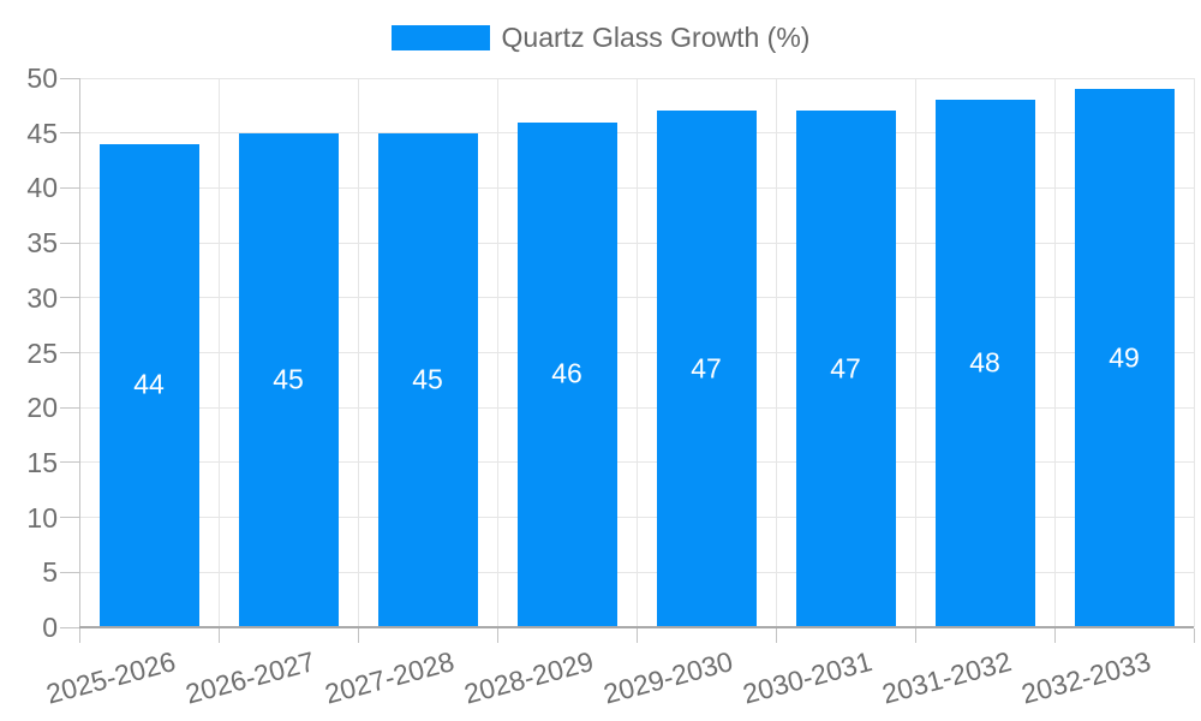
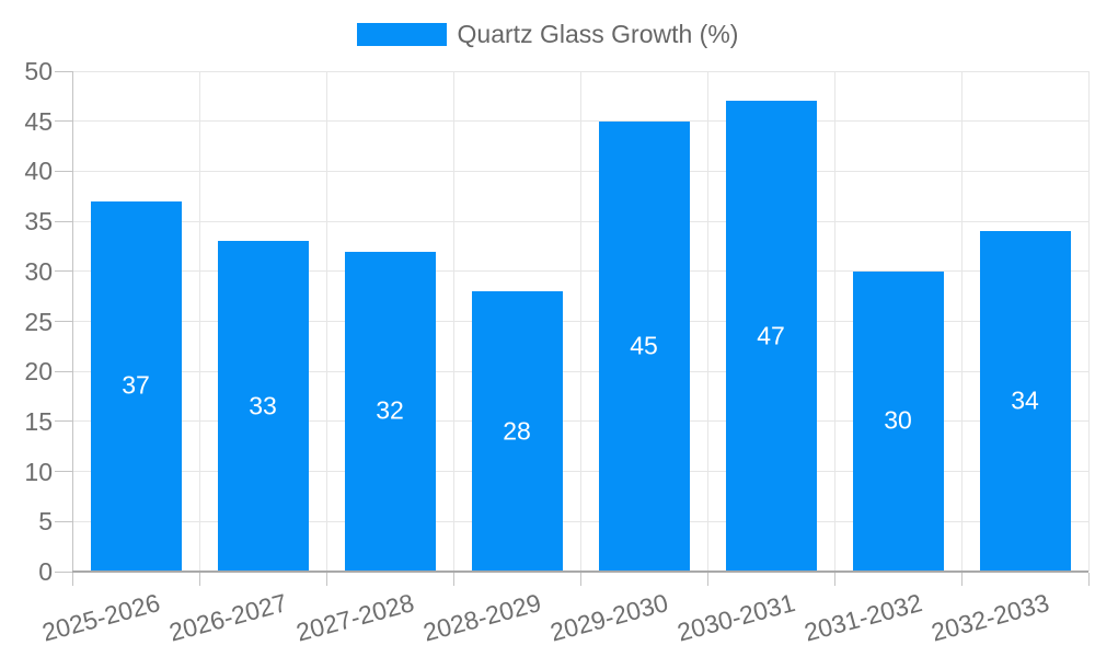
2025-2026: 44 -> 37
2026-2027: 45 -> 33
2027-2028: 45 -> 32
2028-2029: 46 -> 28
2029-2030: 47 -> 45
2031-2032: 48 -> 30
2032-2033: 49 -> 34
